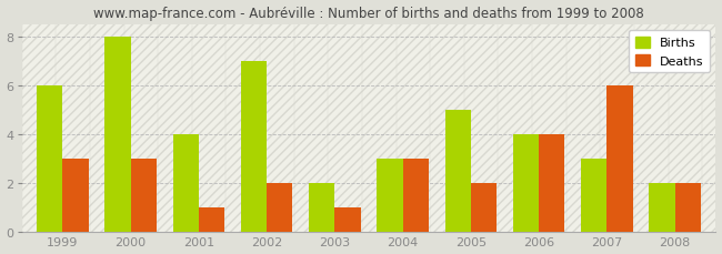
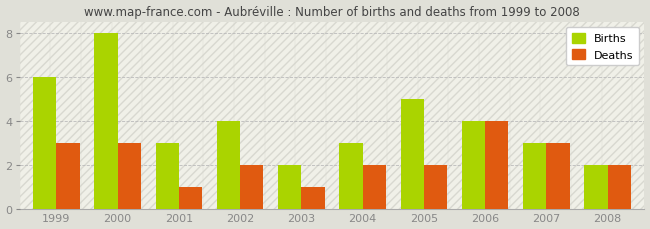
Births/2001: 4 -> 3
Births/2002: 7 -> 4
Deaths/2004: 3 -> 2
Deaths/2007: 6 -> 3
